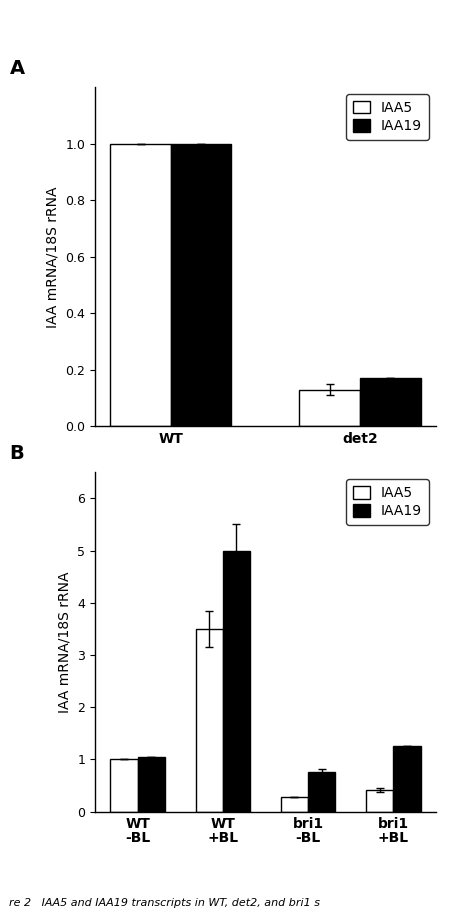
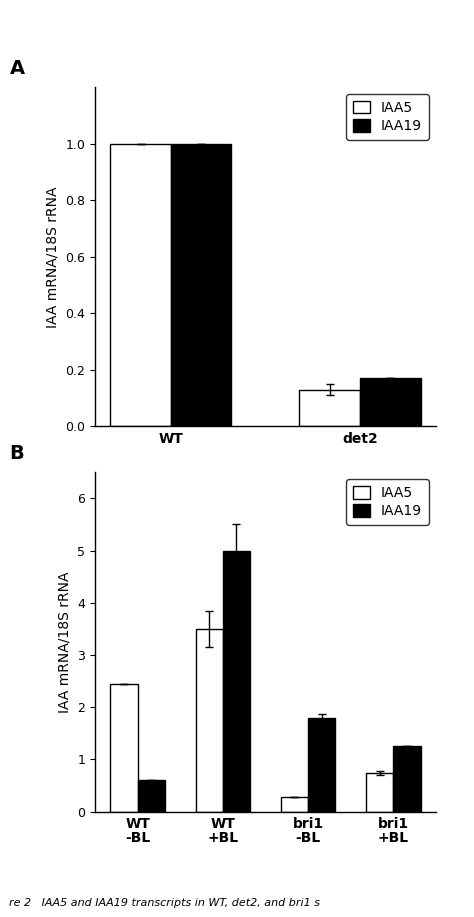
IAA5/WT -BL: 1.00 -> 2.44
IAA19/WT -BL: 1.05 -> 0.60
IAA19/bri1 -BL: 0.75 -> 1.80
IAA5/bri1 +BL: 0.42 -> 0.74
